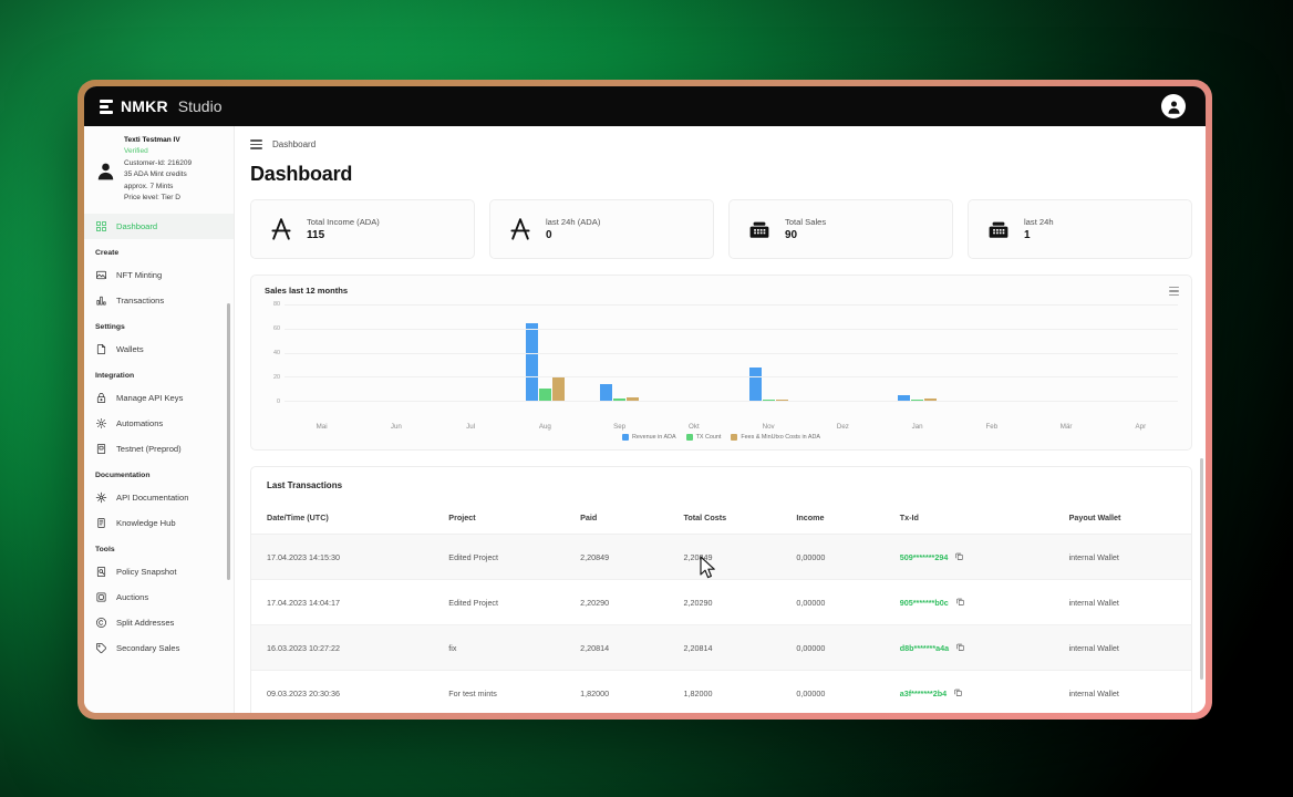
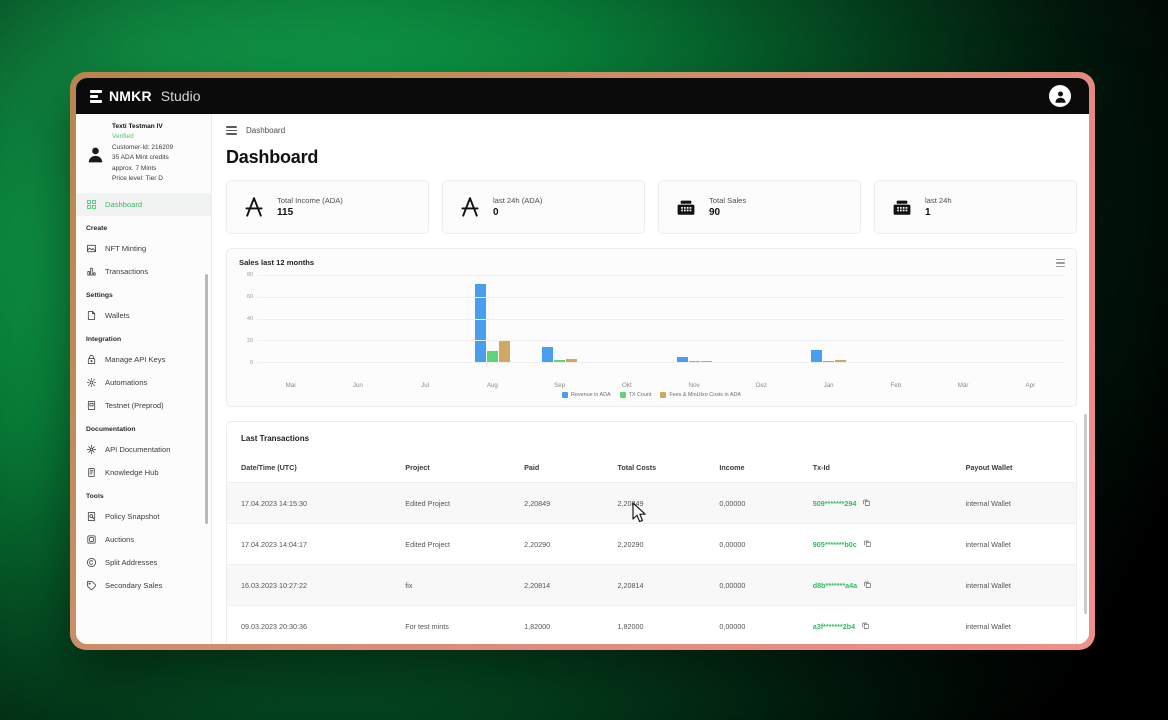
Revenue in ADA/Aug: 64 -> 71
Revenue in ADA/Nov: 27 -> 5
Revenue in ADA/Jan: 5 -> 11
